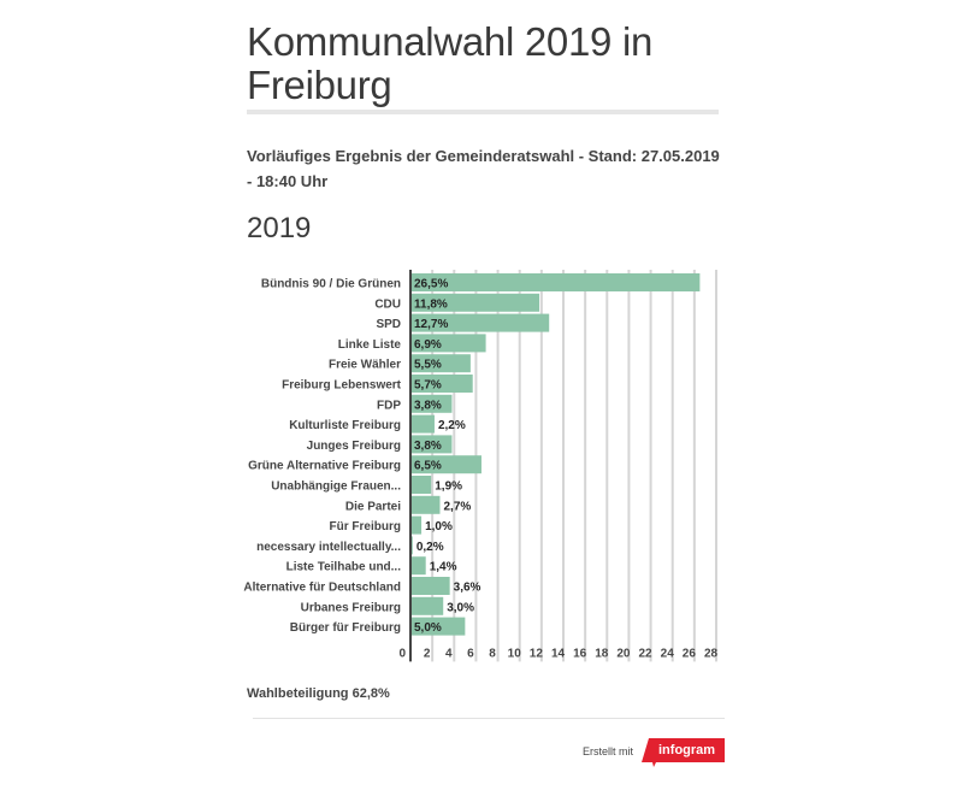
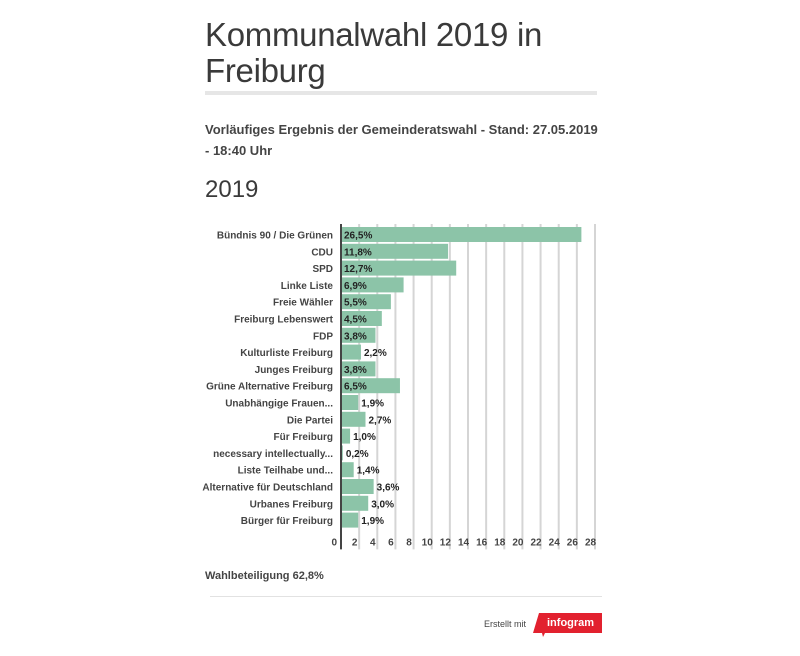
Freiburg Lebenswert: 5,7% -> 4,5%
Bürger für Freiburg: 5,0% -> 1,9%
